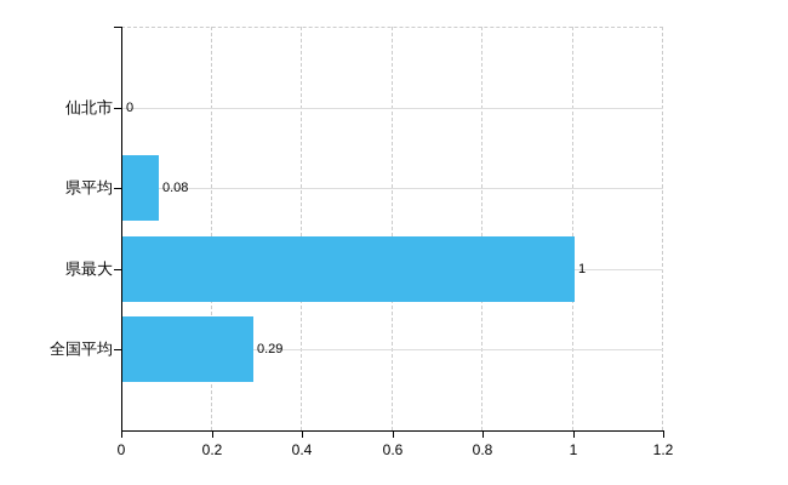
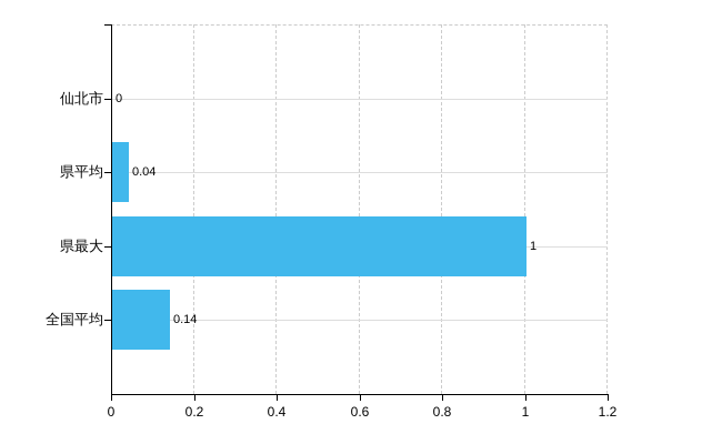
県平均: 0.08 -> 0.04
全国平均: 0.29 -> 0.14
